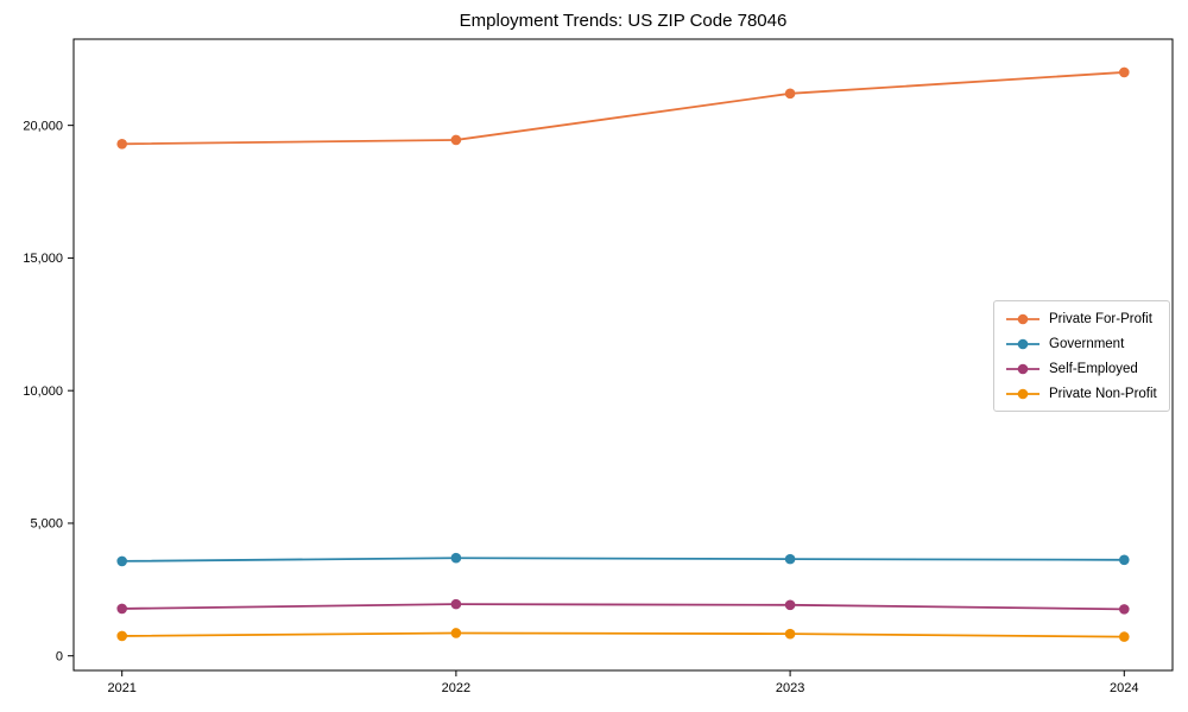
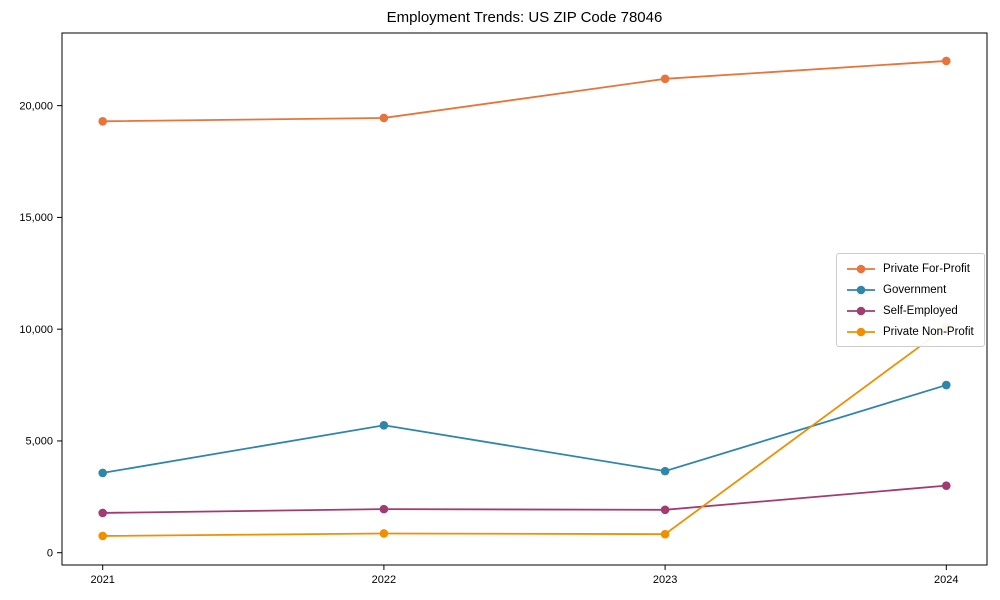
Government/2022: 3700 -> 5700
Government/2024: 3600 -> 7500
Self-Employed/2024: 1800 -> 3000
Private Non-Profit/2024: 700 -> 10100
